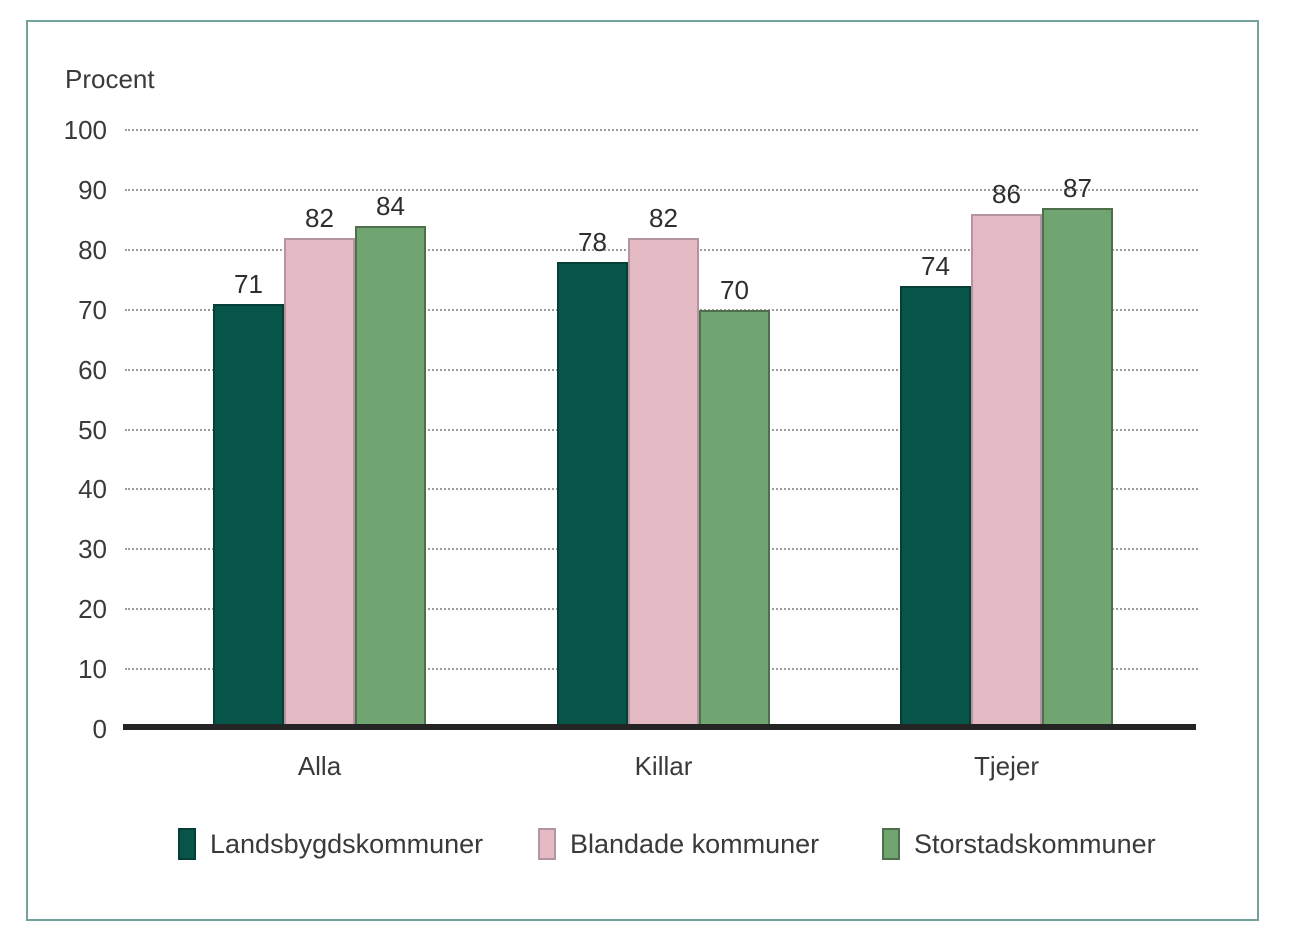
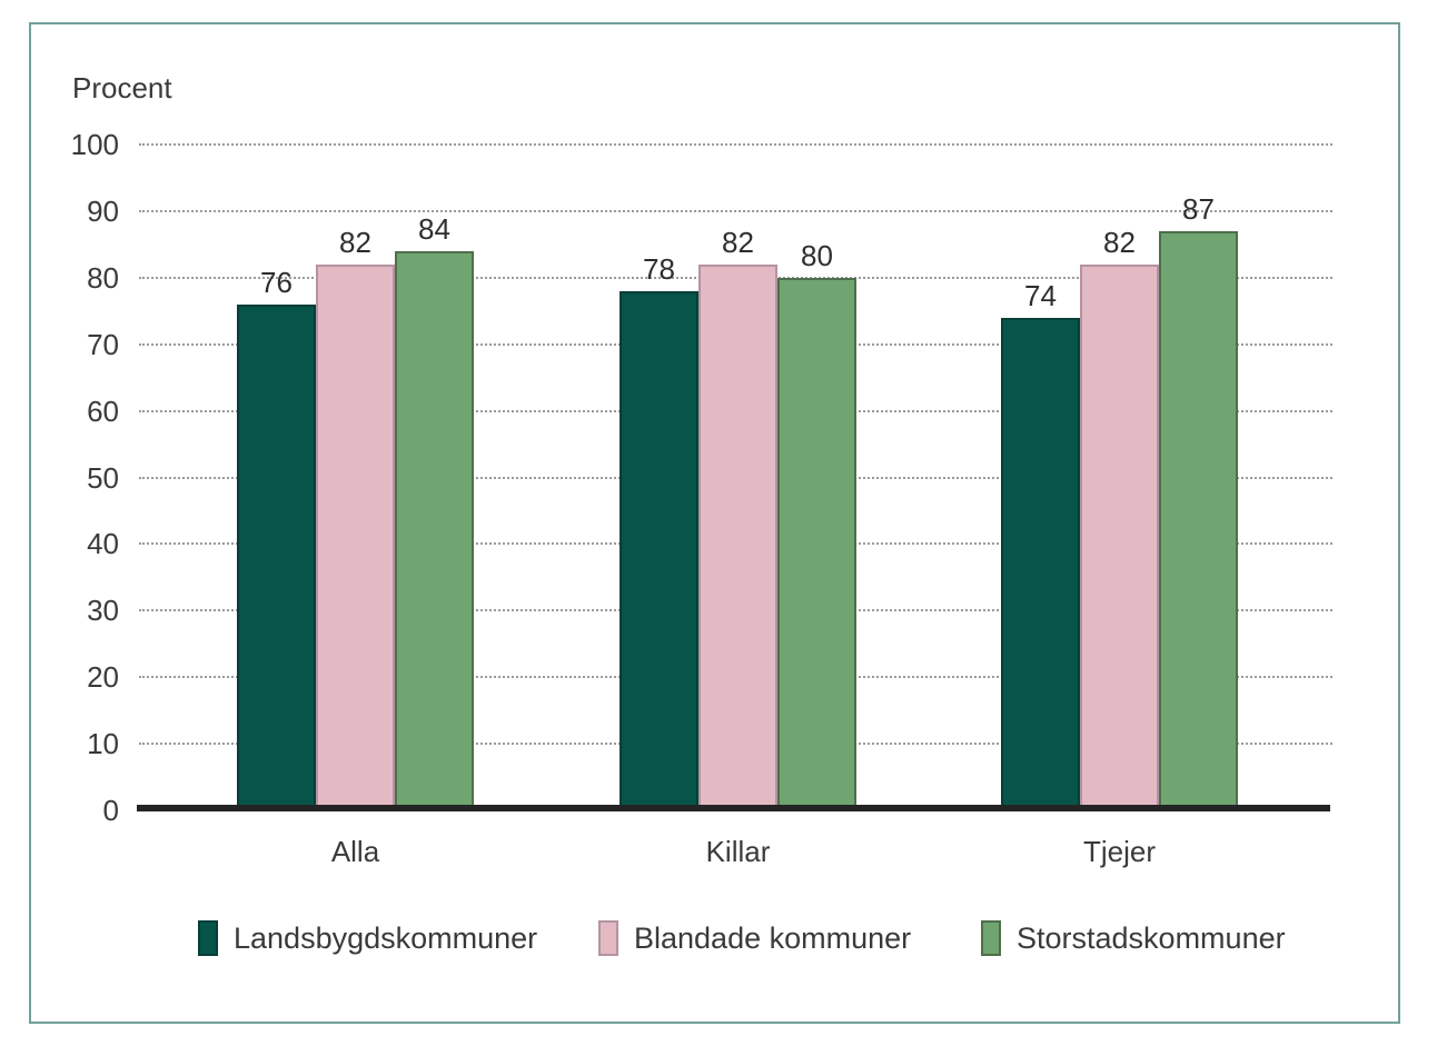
Landsbygdskommuner/Alla: 71 -> 76
Storstadskommuner/Killar: 70 -> 80
Blandade kommuner/Tjejer: 86 -> 82
